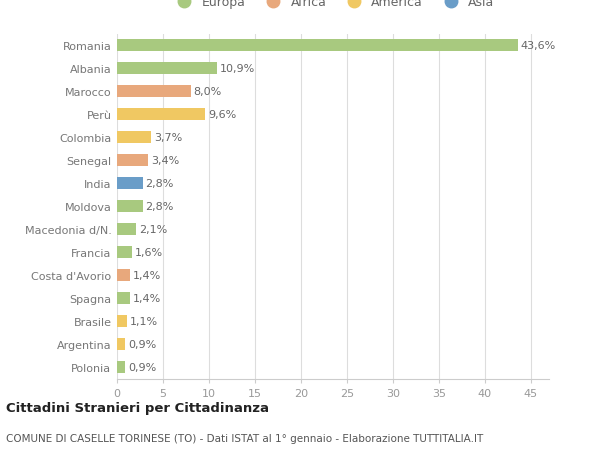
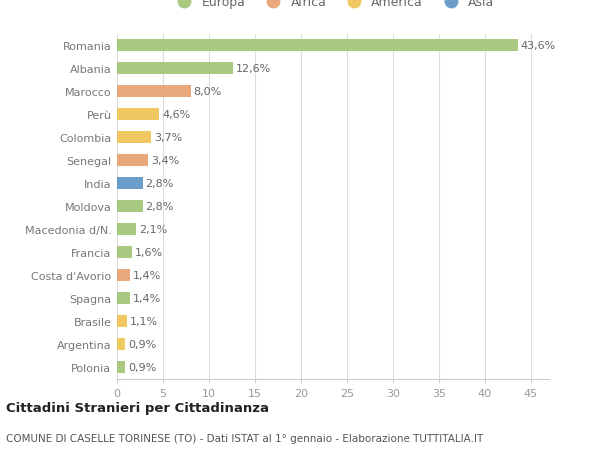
Albania: 10,9% -> 12,6%
Perù: 9,6% -> 4,6%
